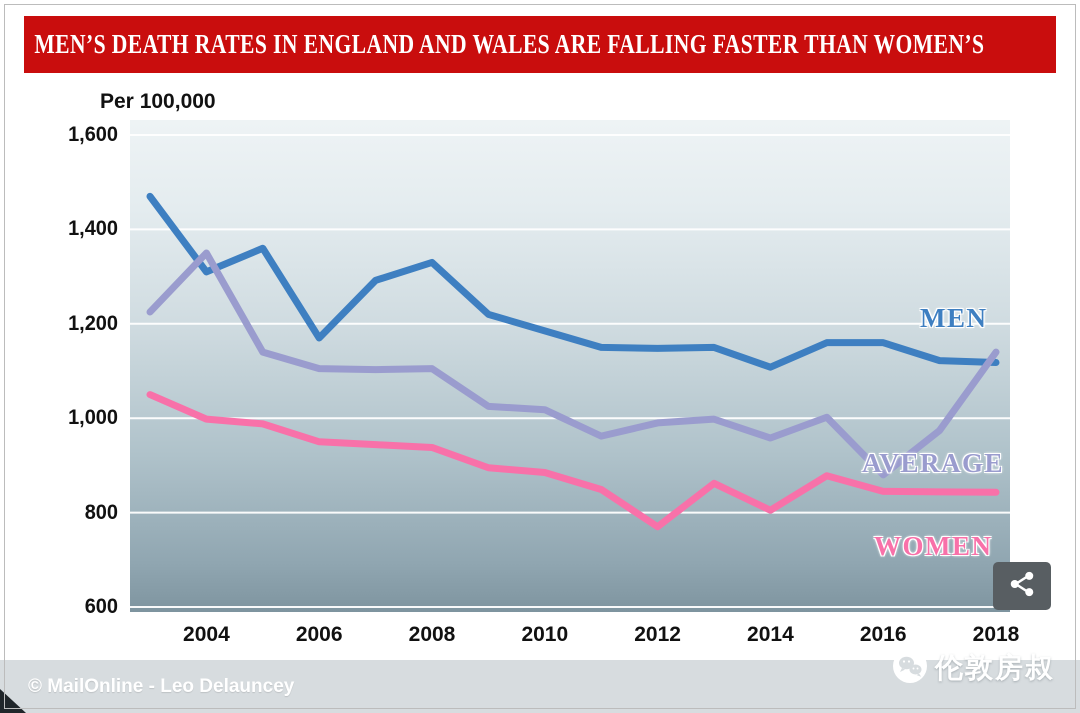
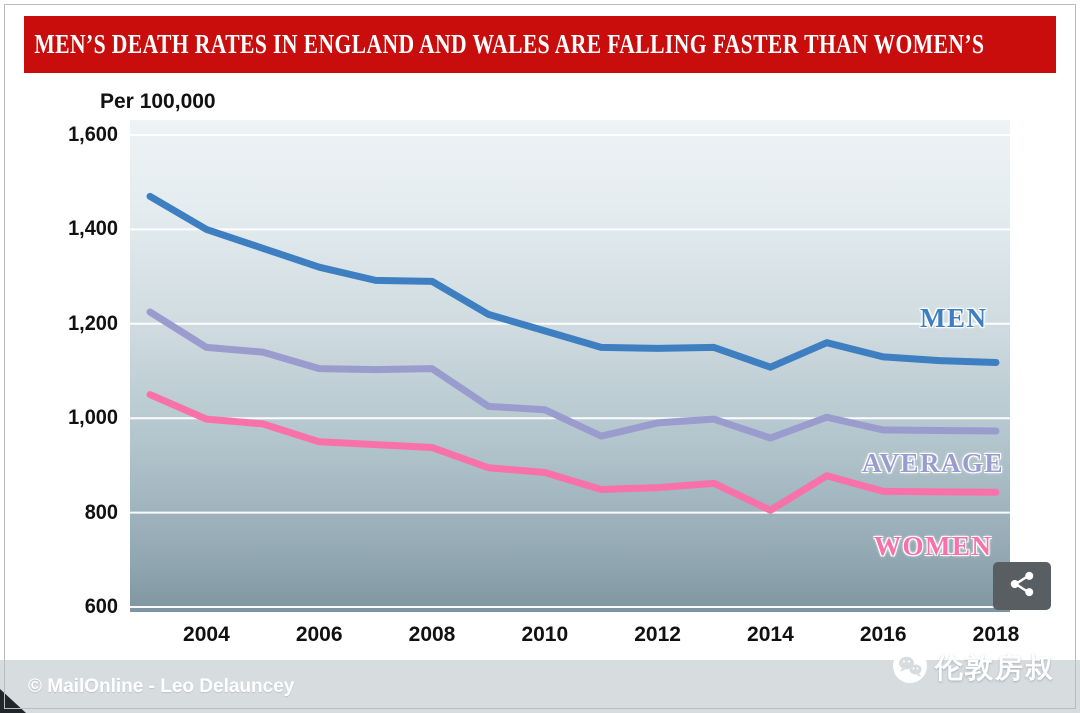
MEN/2004: 1310 -> 1400
AVERAGE/2004: 1350 -> 1150
MEN/2006: 1170 -> 1320
MEN/2008: 1330 -> 1290
WOMEN/2012: 770 -> 850
MEN/2016: 1160 -> 1130
AVERAGE/2016: 880 -> 980
AVERAGE/2018: 1140 -> 970
